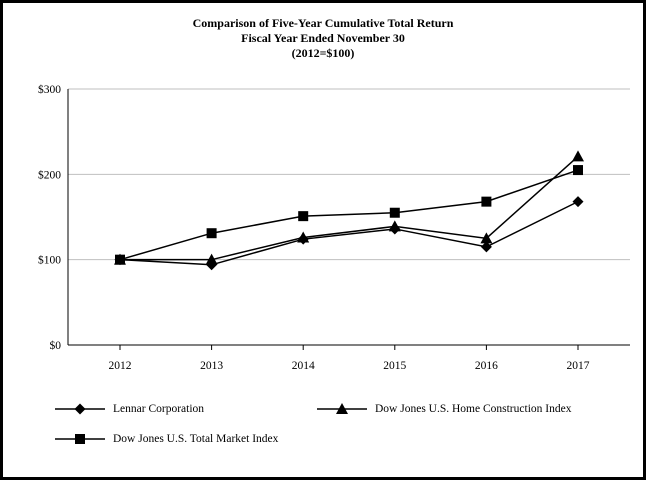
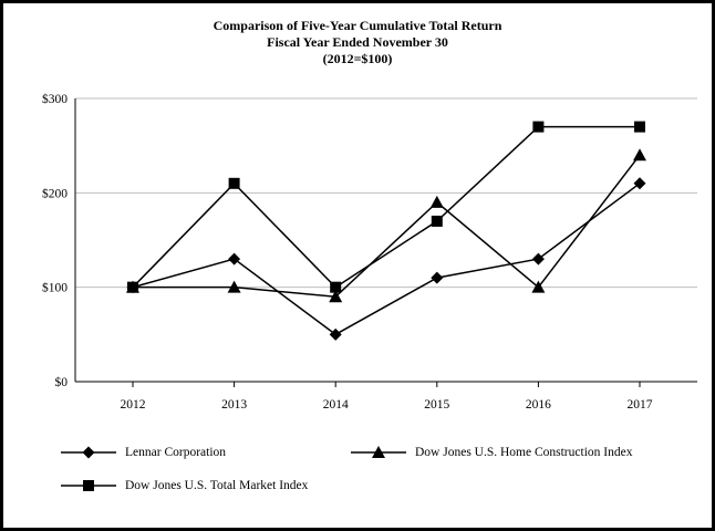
Lennar Corporation/2013: $90 -> $130
Dow Jones U.S. Total Market Index/2013: $130 -> $210
Lennar Corporation/2014: $120 -> $50
Dow Jones U.S. Home Construction Index/2014: $130 -> $90
Dow Jones U.S. Total Market Index/2014: $150 -> $100
Lennar Corporation/2015: $140 -> $110
Dow Jones U.S. Home Construction Index/2015: $140 -> $190
Dow Jones U.S. Total Market Index/2015: $160 -> $170
Lennar Corporation/2016: $120 -> $130
Dow Jones U.S. Home Construction Index/2016: $120 -> $100
Dow Jones U.S. Total Market Index/2016: $170 -> $270
Lennar Corporation/2017: $170 -> $210
Dow Jones U.S. Home Construction Index/2017: $220 -> $240
Dow Jones U.S. Total Market Index/2017: $200 -> $270
